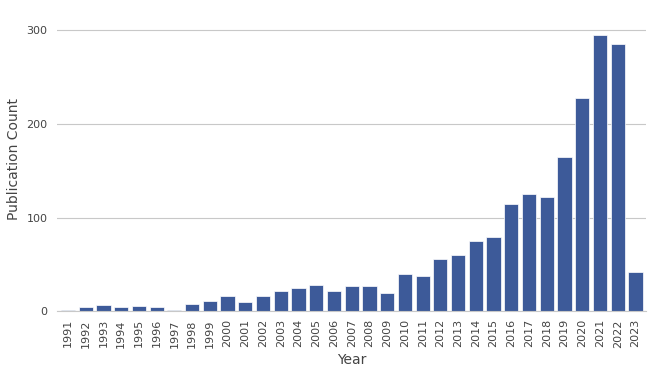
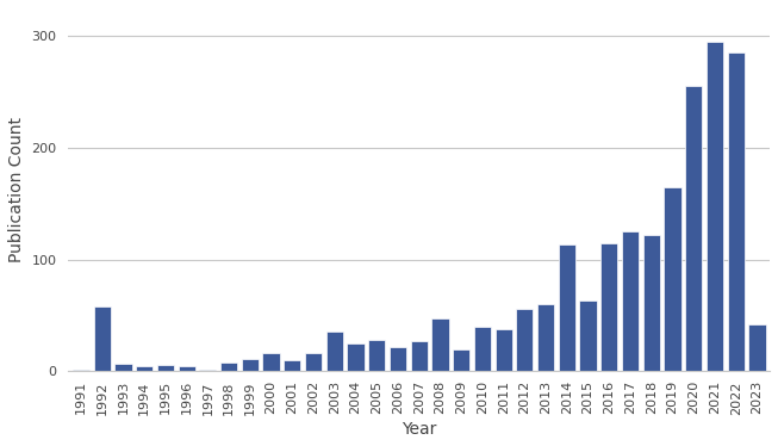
1992: 5 -> 58
2003: 22 -> 36
2008: 27 -> 48
2014: 75 -> 114
2015: 80 -> 64
2020: 228 -> 256
